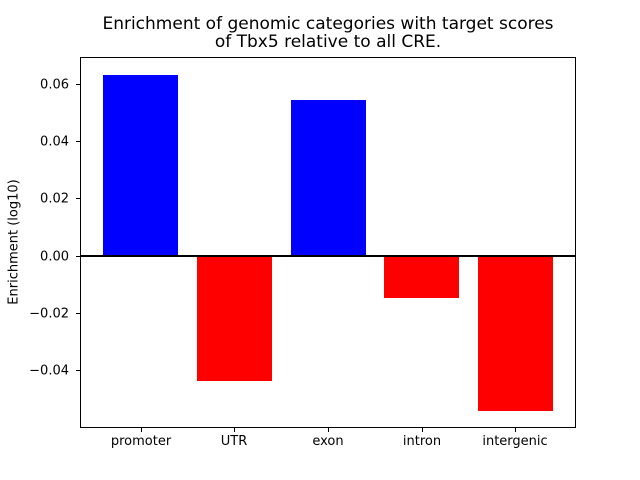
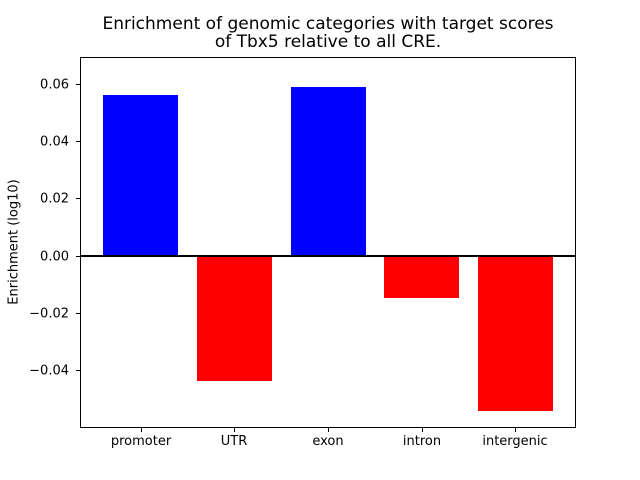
promoter: 0.063 -> 0.056
exon: 0.054 -> 0.059
